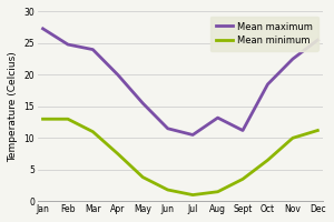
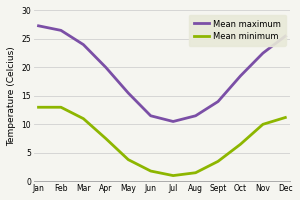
Mean maximum/Feb: 24.8 -> 26.5
Mean maximum/Aug: 13.2 -> 11.5
Mean maximum/Sept: 11.2 -> 14.0
